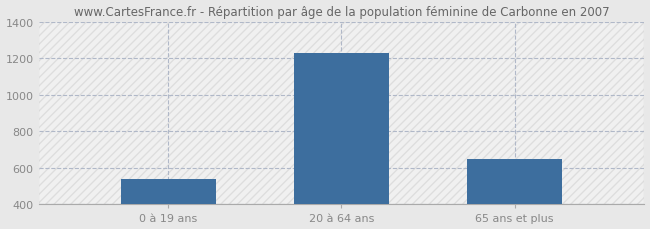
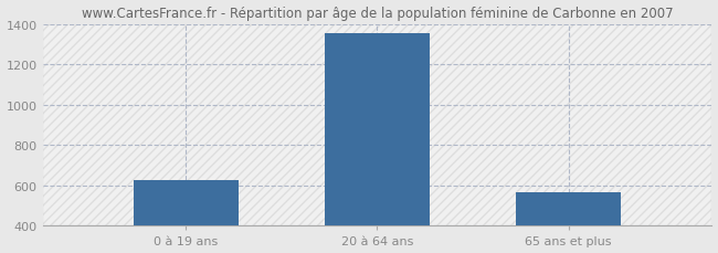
0 à 19 ans: 540 -> 620
20 à 64 ans: 1230 -> 1350
65 ans et plus: 650 -> 570
